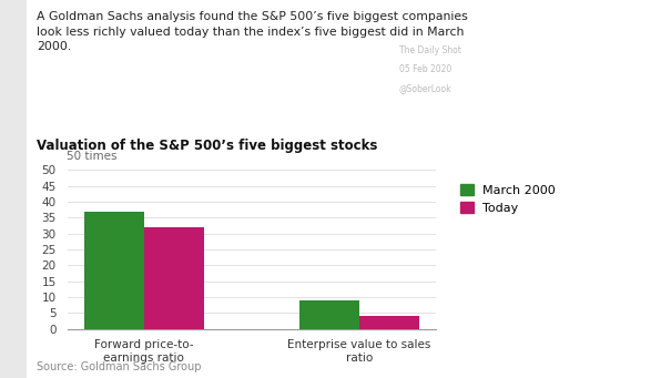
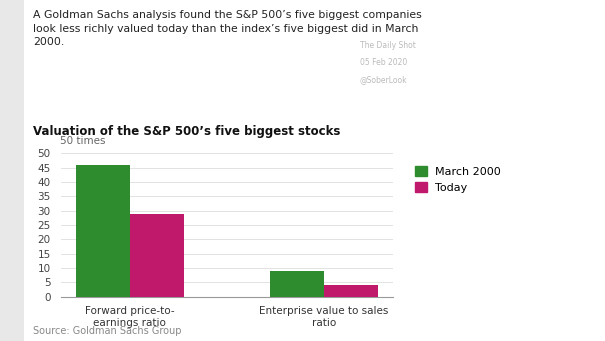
March 2000/Forward price-to- earnings ratio: 37 -> 46
Today/Forward price-to- earnings ratio: 32 -> 29
